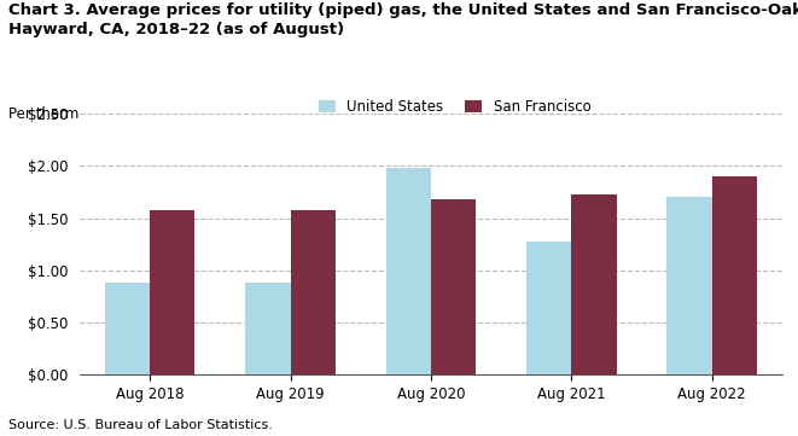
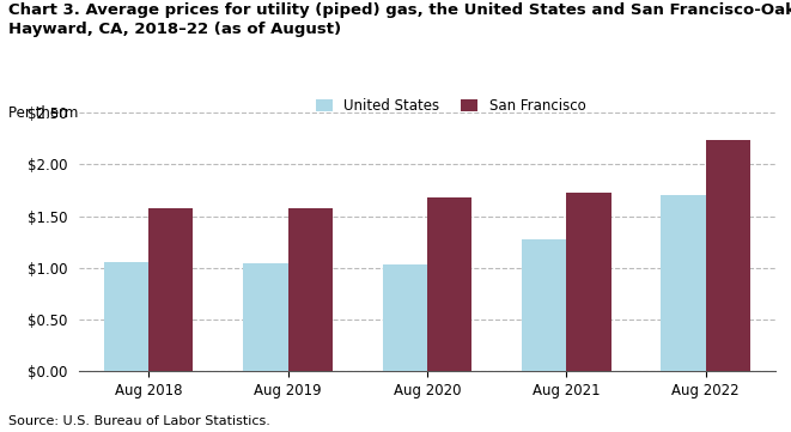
United States/Aug 2018: $0.88 -> $1.05
United States/Aug 2019: $0.88 -> $1.04
United States/Aug 2020: $1.98 -> $1.03
San Francisco/Aug 2022: $1.90 -> $2.23
